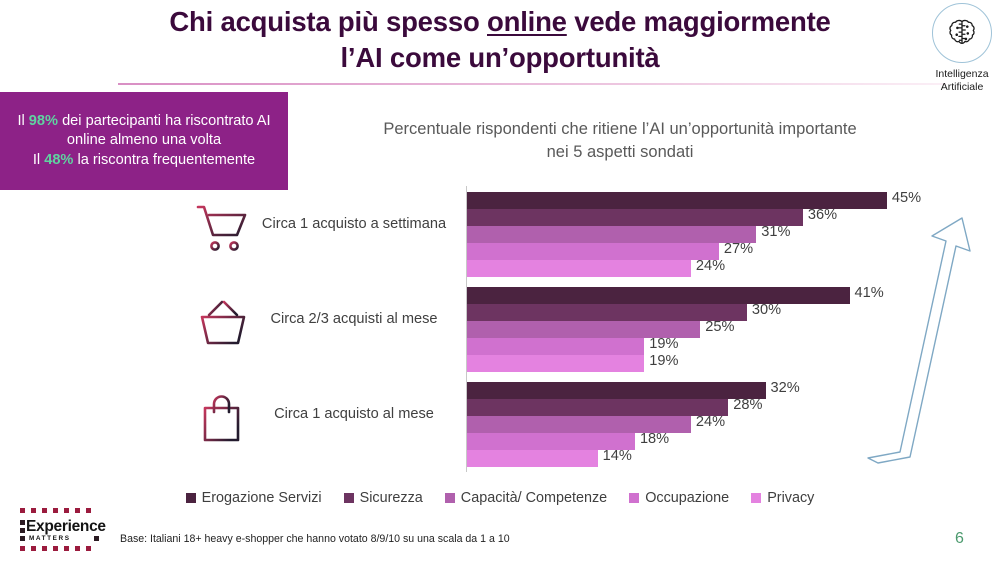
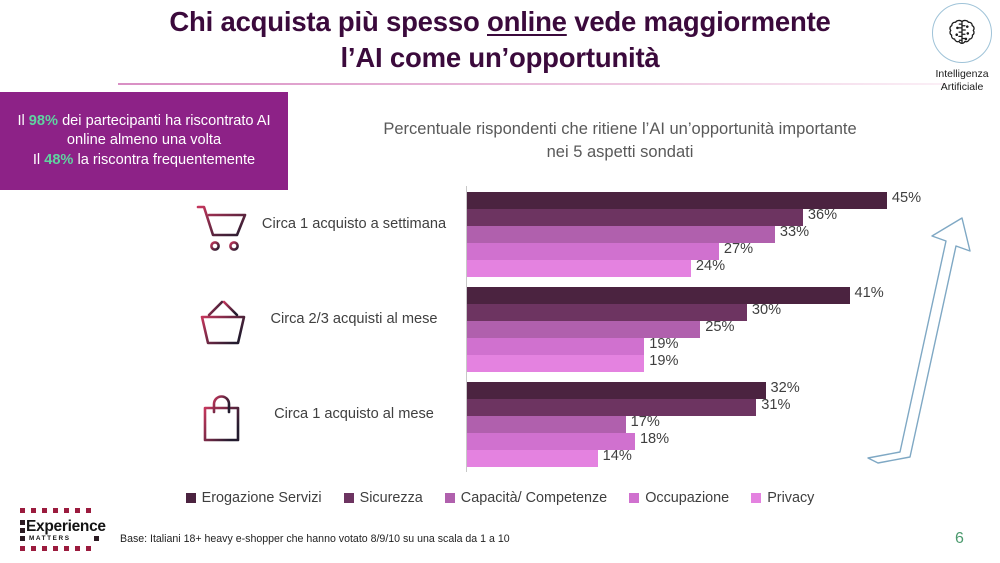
Capacità/ Competenze/Circa 1 acquisto a settimana: 31% -> 33%
Sicurezza/Circa 1 acquisto al mese: 28% -> 31%
Capacità/ Competenze/Circa 1 acquisto al mese: 24% -> 17%
